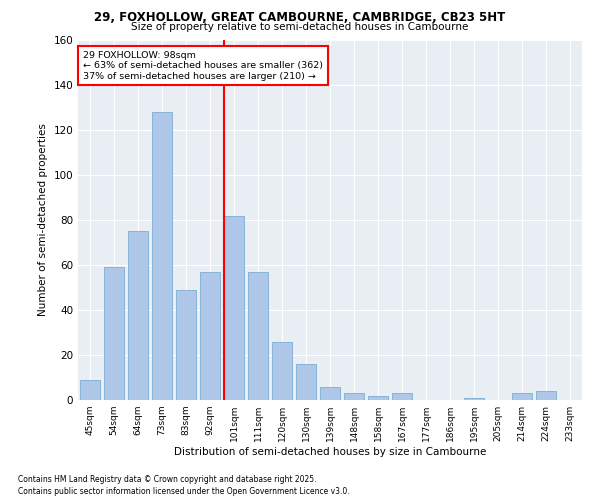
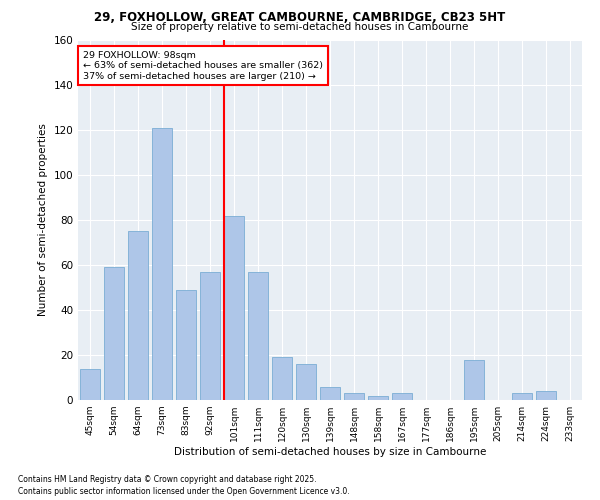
45sqm: 9 -> 14
73sqm: 128 -> 121
120sqm: 26 -> 19
195sqm: 1 -> 18
